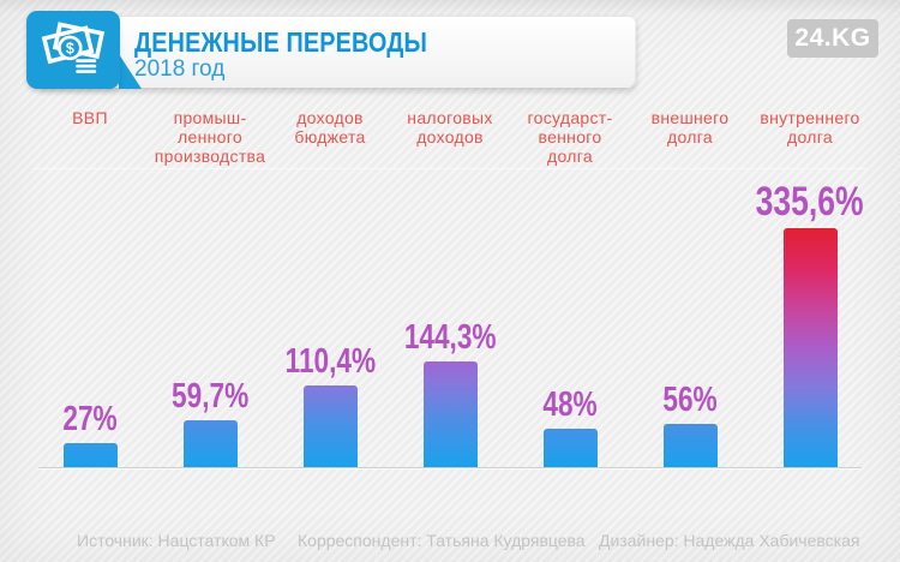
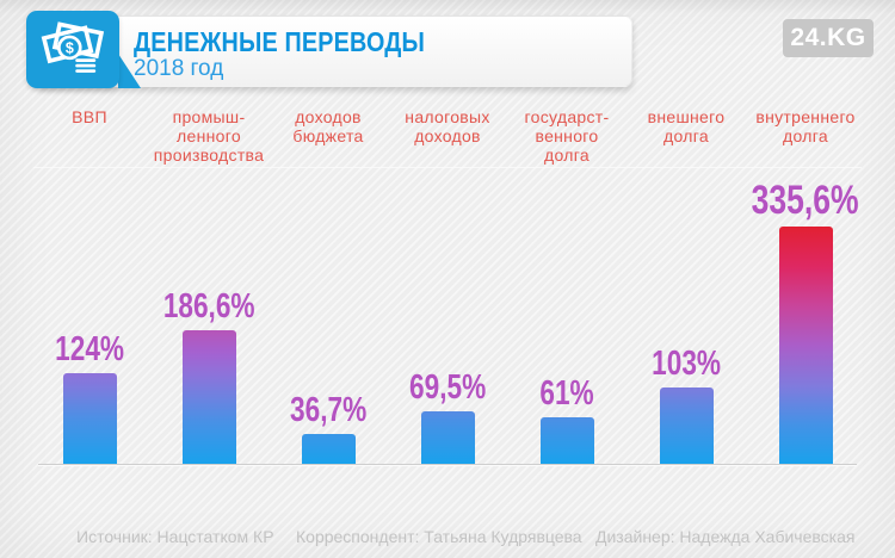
ВВП: 27% -> 124%
промыш- ленного производства: 59,7% -> 186,6%
доходов бюджета: 110,4% -> 36,7%
налоговых доходов: 144,3% -> 69,5%
государст- венного долга: 48% -> 61%
внешнего долга: 56% -> 103%
